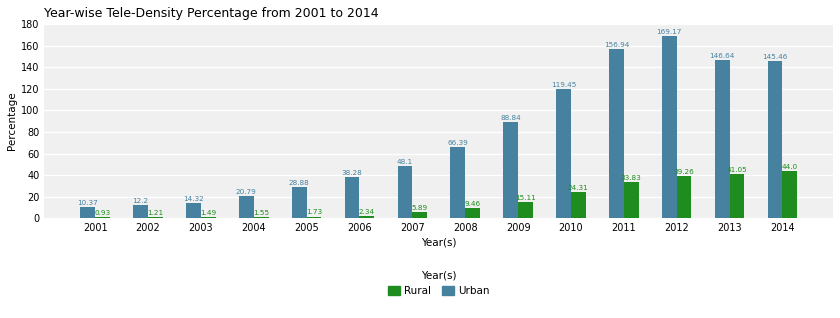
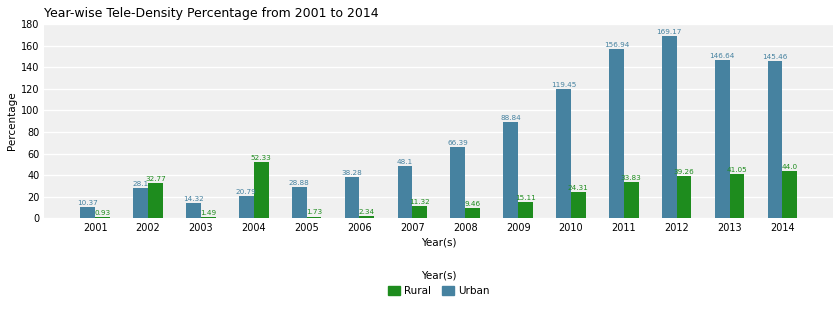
Urban/2002: 12.2 -> 28.1
Rural/2002: 1.21 -> 32.77
Rural/2004: 1.55 -> 52.33
Rural/2007: 5.89 -> 11.32
